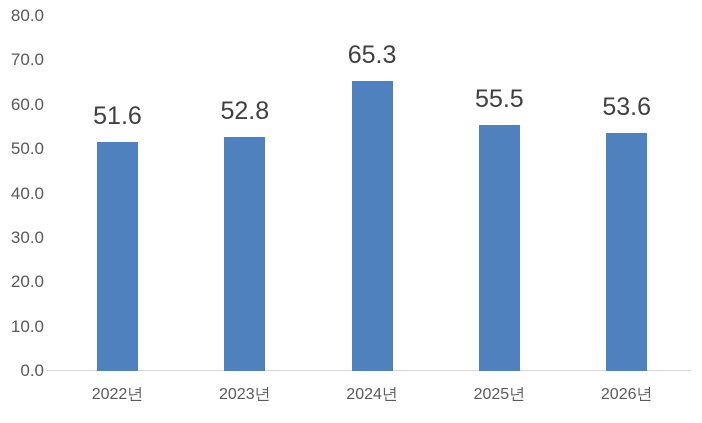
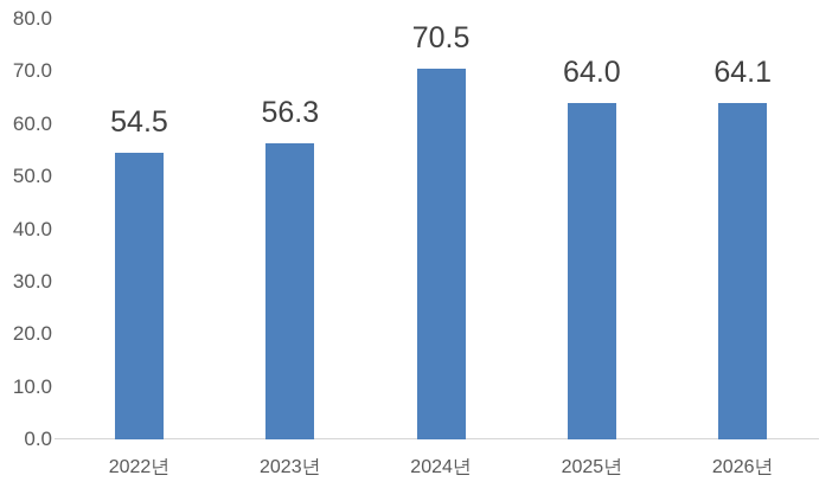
2022년: 51.6 -> 54.5
2023년: 52.8 -> 56.3
2024년: 65.3 -> 70.5
2025년: 55.5 -> 64.0
2026년: 53.6 -> 64.1
